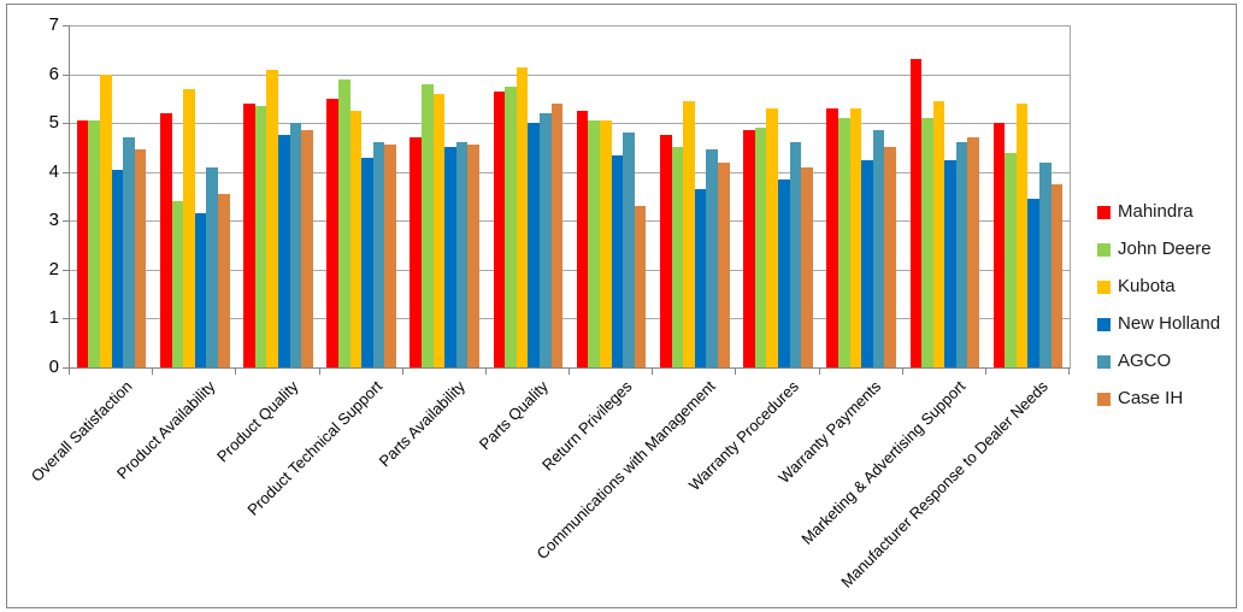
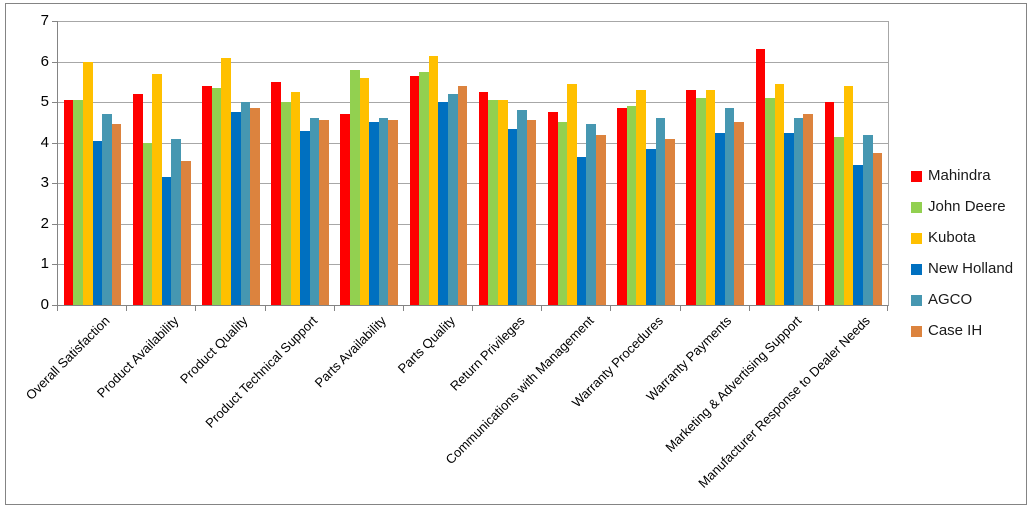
John Deere/Product Availability: 3.4 -> 4.0
John Deere/Product Technical Support: 5.9 -> 5.0
Case IH/Return Privileges: 3.3 -> 4.5
John Deere/Manufacturer Response to Dealer Needs: 4.4 -> 4.2
